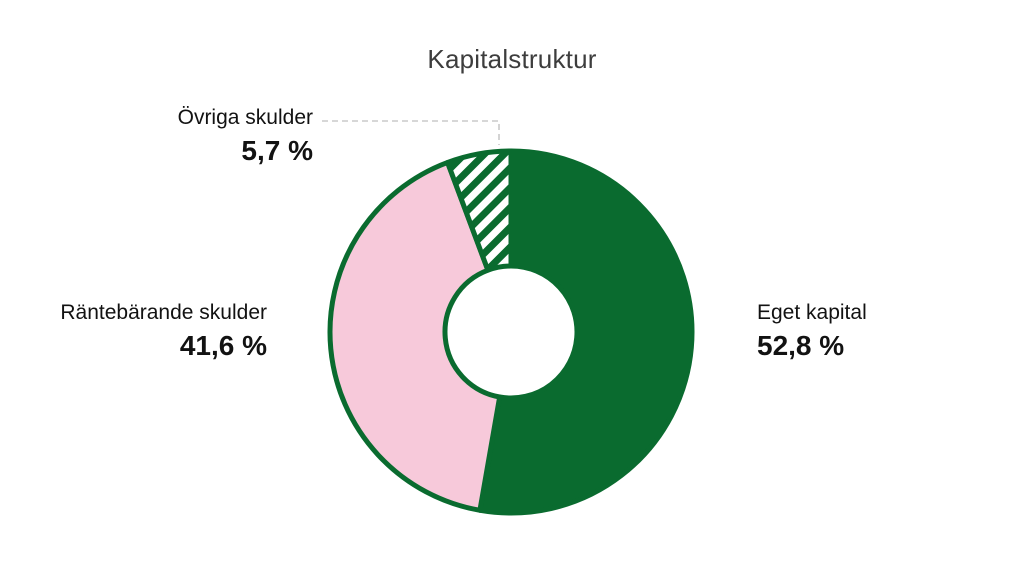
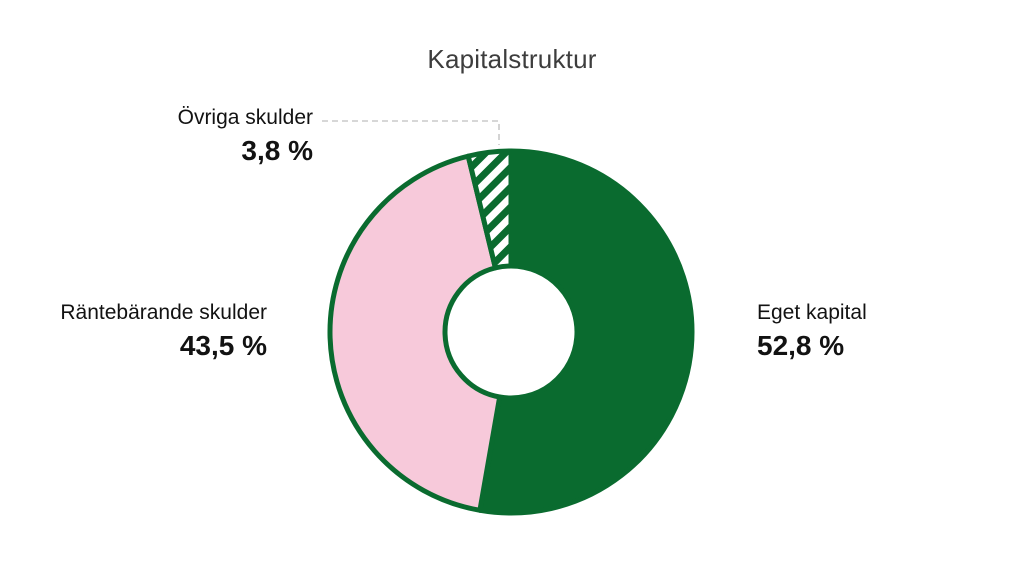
Räntebärande skulder: 41,6 -> 43,5
Övriga skulder: 5,7 -> 3,8
